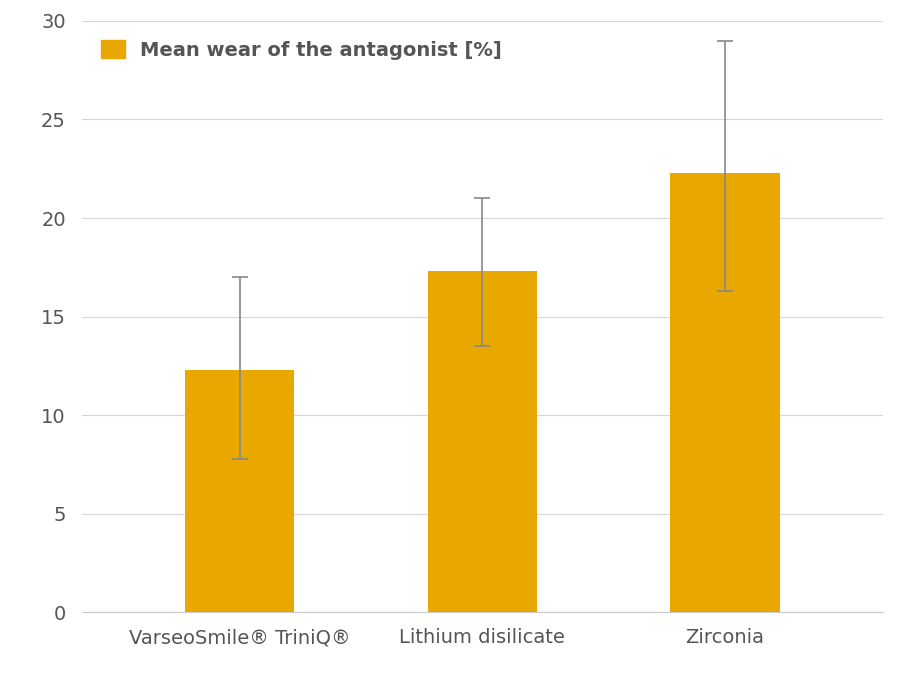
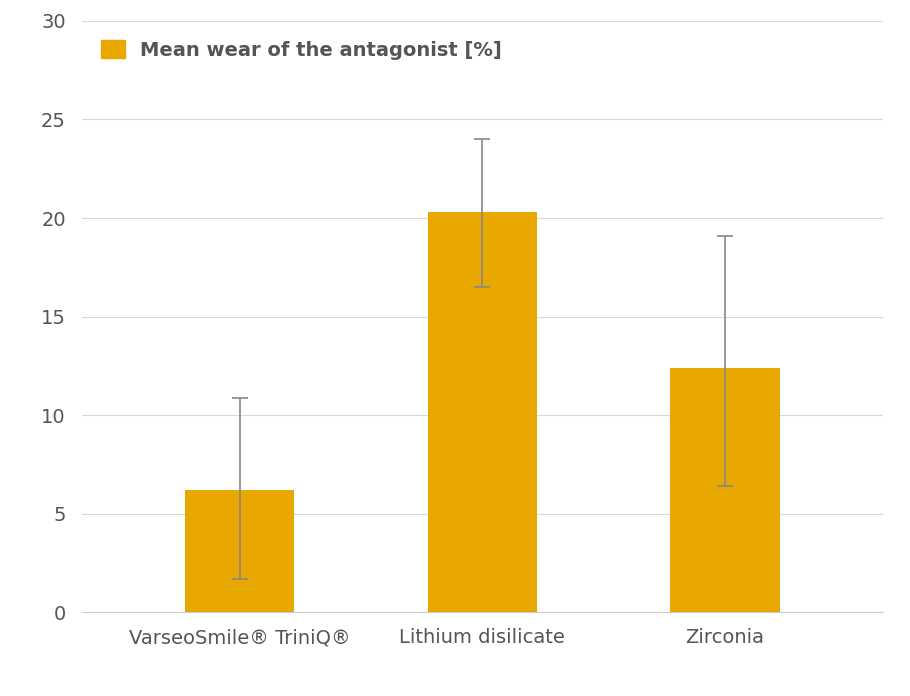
VarseoSmile® TriniQ®: 12.3 -> 6.2
Lithium disilicate: 17.3 -> 20.3
Zirconia: 22.3 -> 12.4
